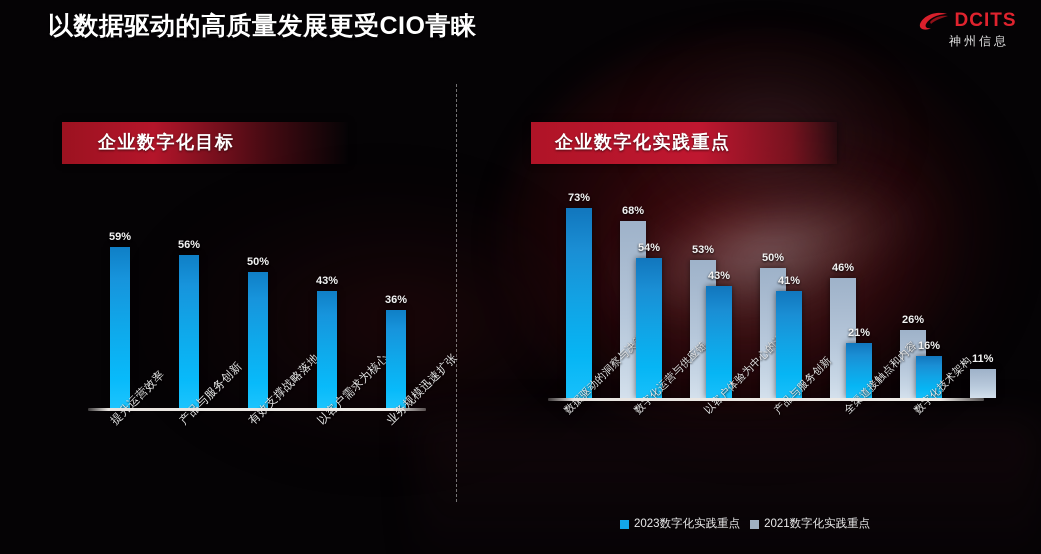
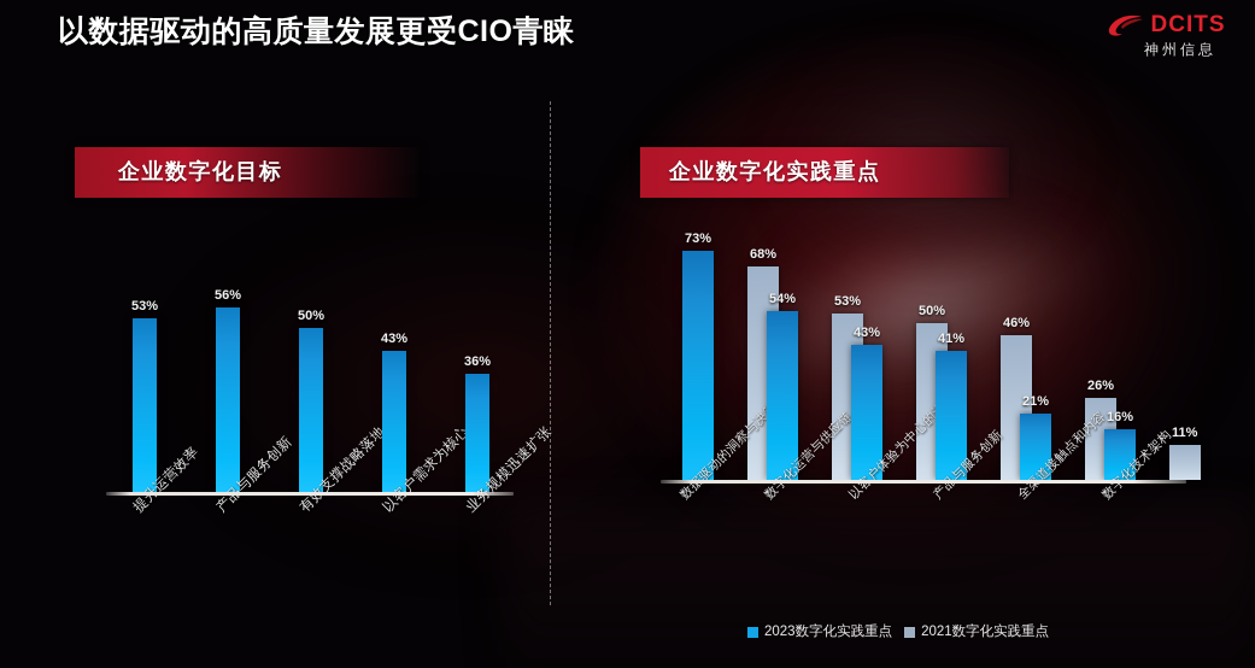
企业数字化目标/提升运营效率: 59% -> 53%
